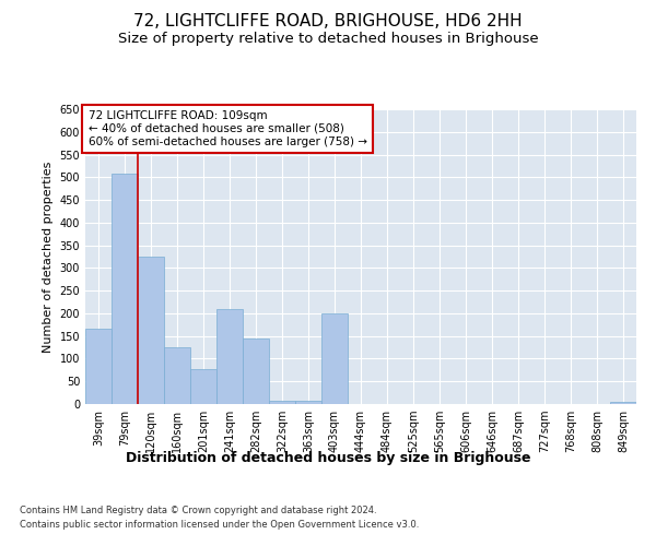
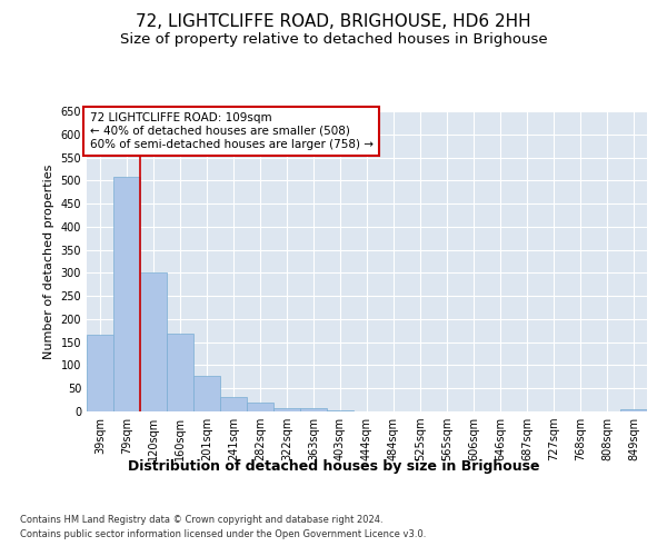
120sqm: 325 -> 302
160sqm: 125 -> 168
241sqm: 210 -> 31
282sqm: 145 -> 20
403sqm: 200 -> 3
